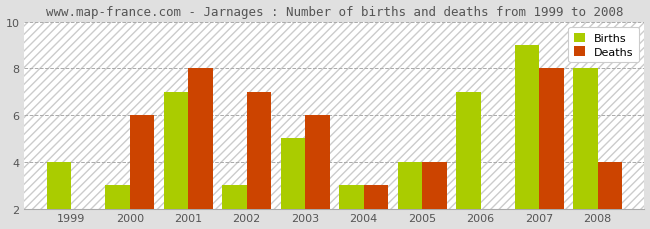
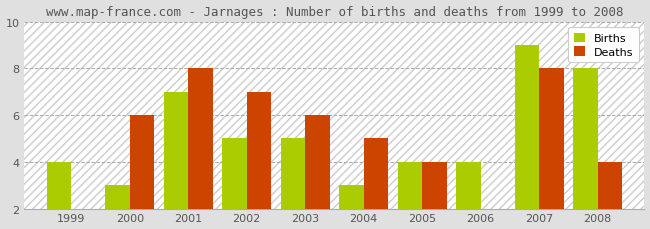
Births/2002: 3 -> 5
Deaths/2004: 3 -> 5
Births/2006: 7 -> 4
